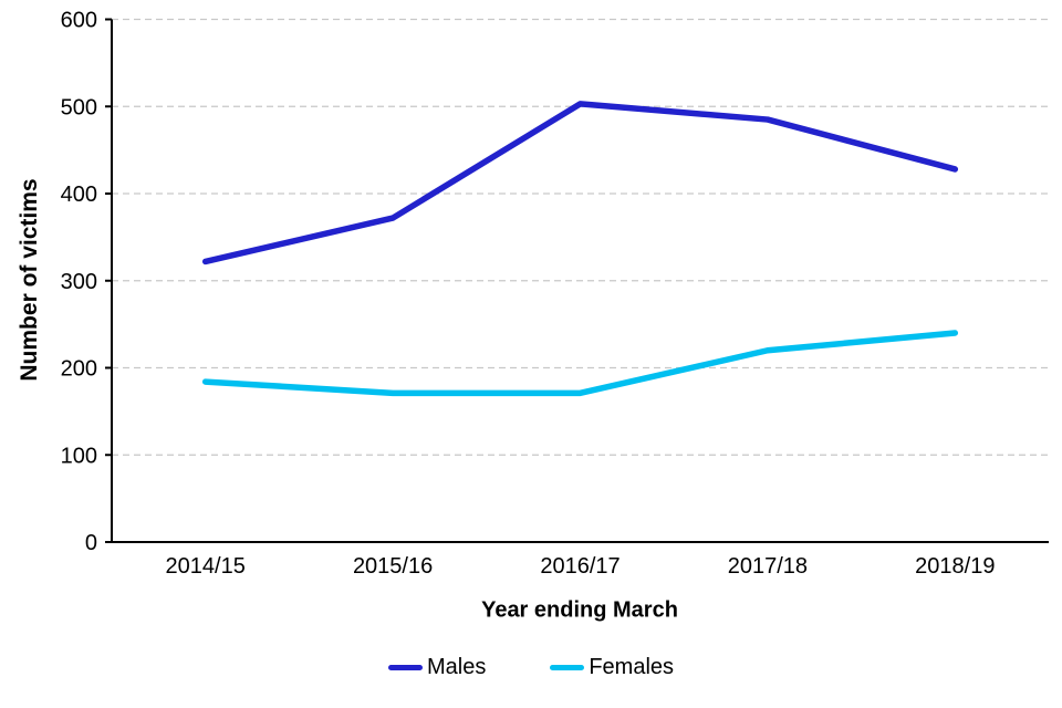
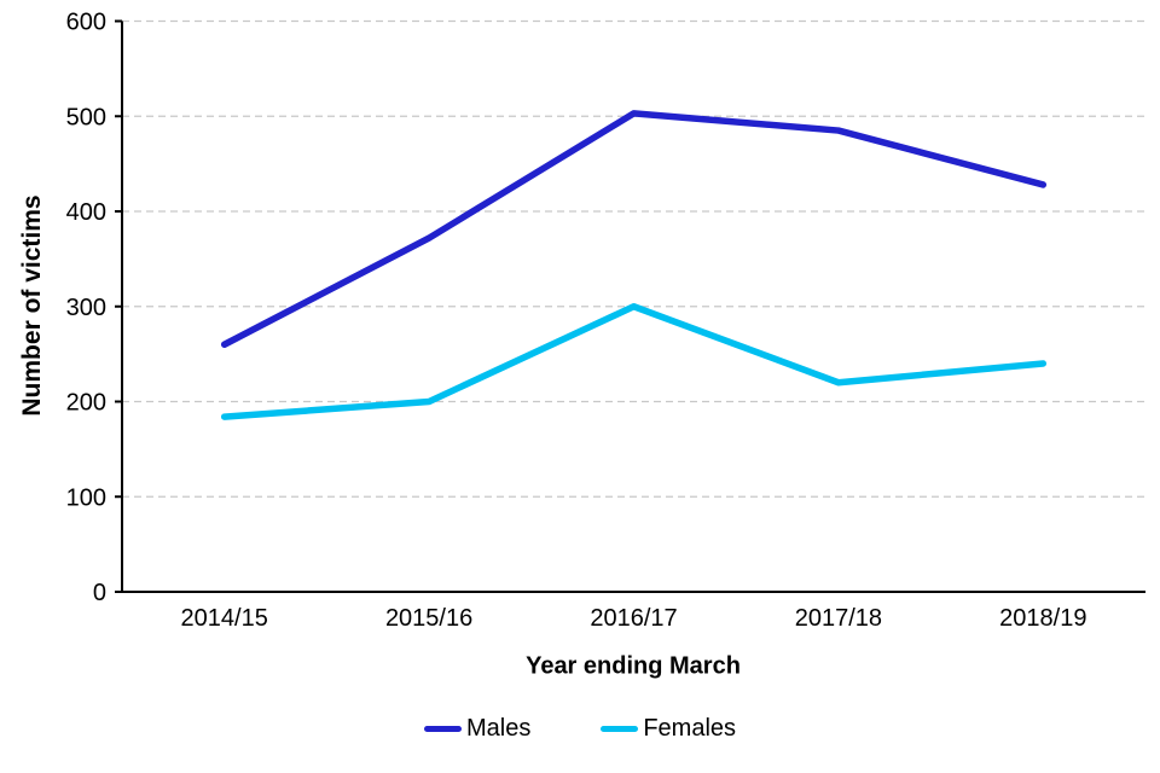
Males/2014/15: 320 -> 260
Females/2015/16: 170 -> 200
Females/2016/17: 170 -> 300
